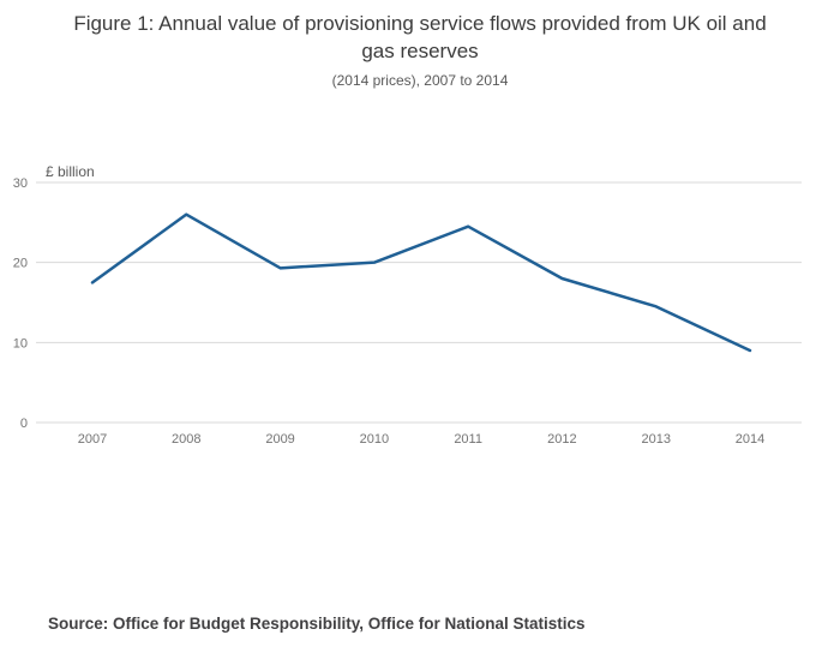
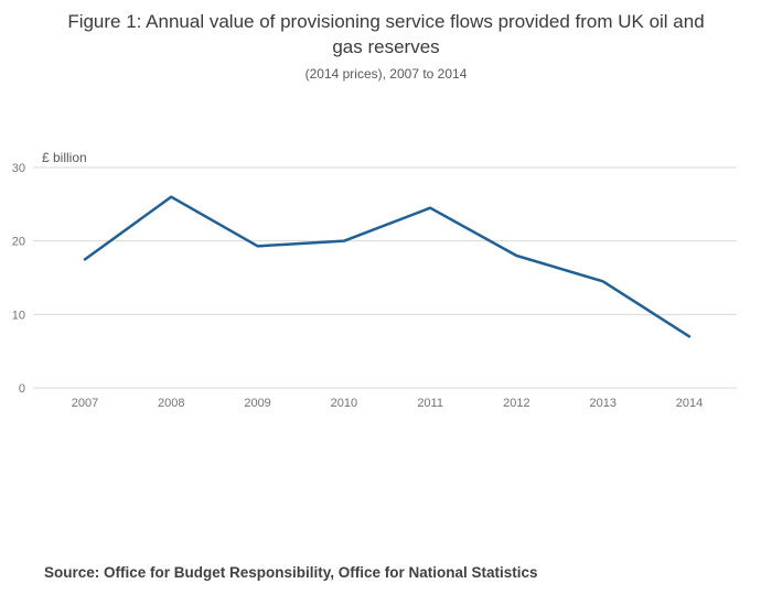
2014: 9 -> 7
